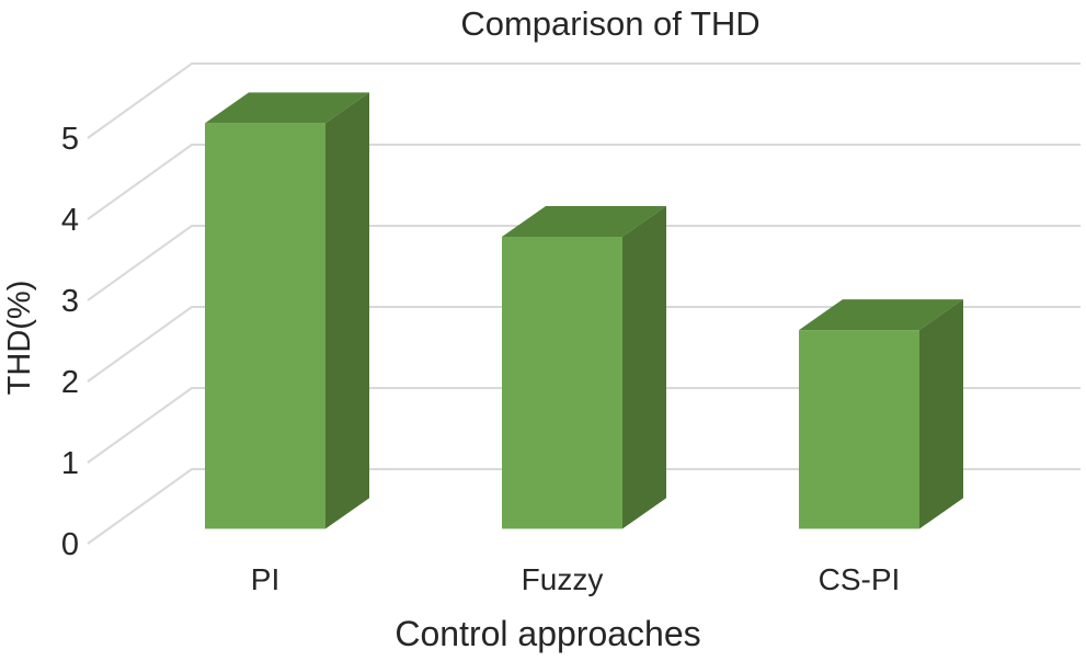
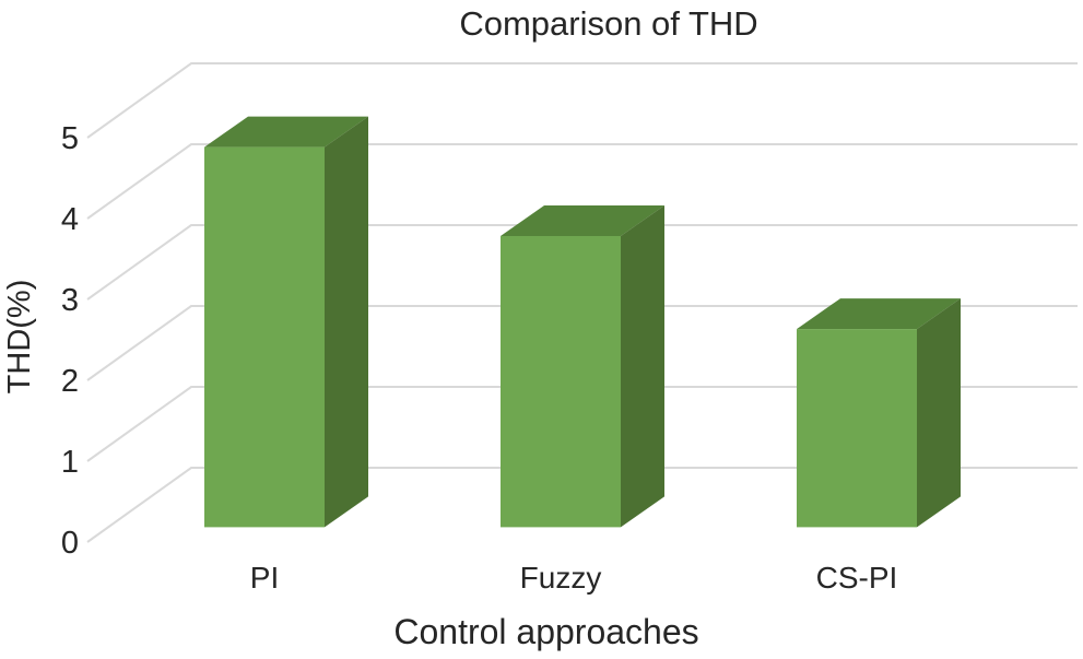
PI: 5.0 -> 4.7
